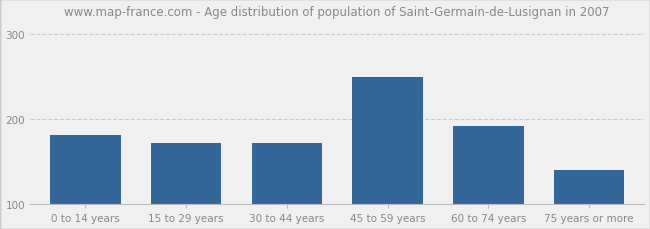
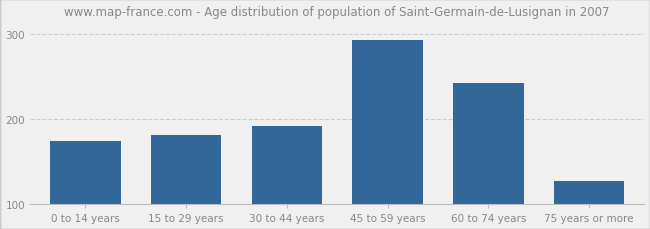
0 to 14 years: 182 -> 175
15 to 29 years: 172 -> 182
30 to 44 years: 172 -> 192
45 to 59 years: 250 -> 293
60 to 74 years: 192 -> 243
75 years or more: 140 -> 127
